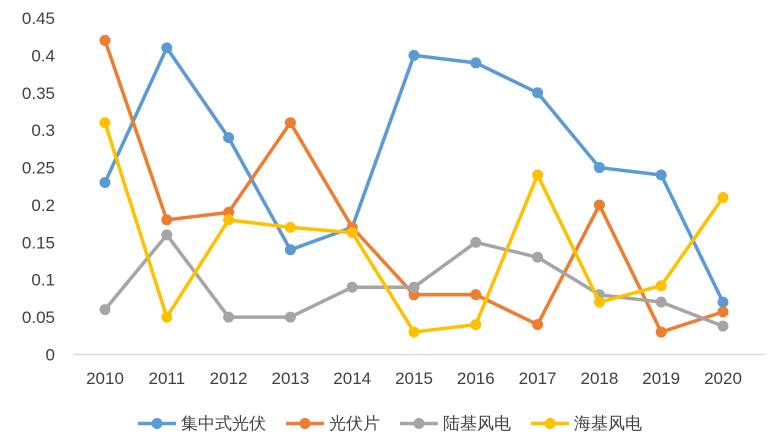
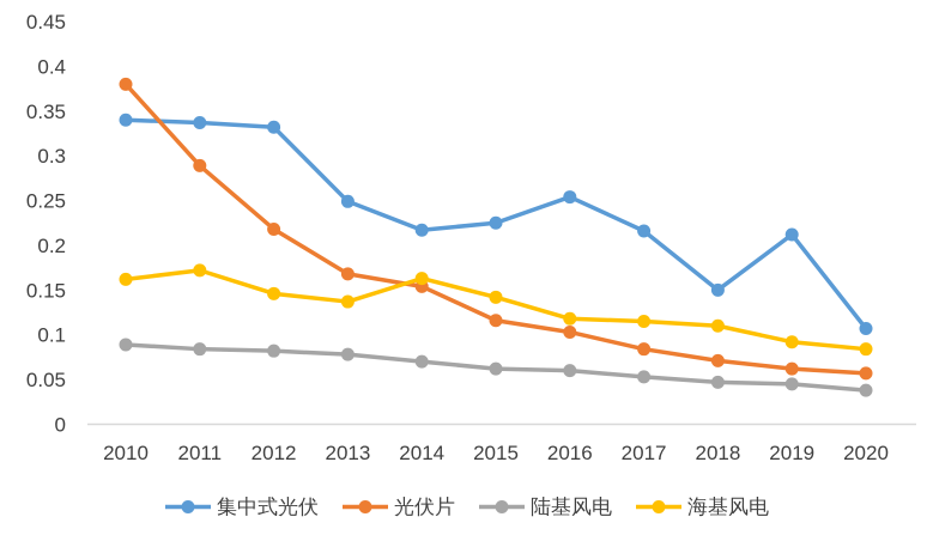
集中式光伏/2010: 0.23 -> 0.34
光伏片/2010: 0.42 -> 0.38
陆基风电/2010: 0.06 -> 0.09
海基风电/2010: 0.31 -> 0.16
集中式光伏/2011: 0.41 -> 0.34
光伏片/2011: 0.18 -> 0.29
陆基风电/2011: 0.16 -> 0.08
海基风电/2011: 0.05 -> 0.17
集中式光伏/2012: 0.29 -> 0.33
光伏片/2012: 0.19 -> 0.22
陆基风电/2012: 0.05 -> 0.08
海基风电/2012: 0.18 -> 0.15
集中式光伏/2013: 0.14 -> 0.25
光伏片/2013: 0.31 -> 0.17
陆基风电/2013: 0.05 -> 0.08
海基风电/2013: 0.17 -> 0.14
集中式光伏/2014: 0.17 -> 0.22
光伏片/2014: 0.17 -> 0.15
陆基风电/2014: 0.09 -> 0.07
集中式光伏/2015: 0.40 -> 0.23
光伏片/2015: 0.08 -> 0.12
陆基风电/2015: 0.09 -> 0.06
海基风电/2015: 0.03 -> 0.14
集中式光伏/2016: 0.39 -> 0.25
光伏片/2016: 0.08 -> 0.10
陆基风电/2016: 0.15 -> 0.06
海基风电/2016: 0.04 -> 0.12
集中式光伏/2017: 0.35 -> 0.22
光伏片/2017: 0.04 -> 0.08
陆基风电/2017: 0.13 -> 0.05
海基风电/2017: 0.24 -> 0.12
集中式光伏/2018: 0.25 -> 0.15
光伏片/2018: 0.20 -> 0.07
陆基风电/2018: 0.08 -> 0.05
海基风电/2018: 0.07 -> 0.11
集中式光伏/2019: 0.24 -> 0.21
光伏片/2019: 0.03 -> 0.06
陆基风电/2019: 0.07 -> 0.04
集中式光伏/2020: 0.07 -> 0.11
海基风电/2020: 0.21 -> 0.08
